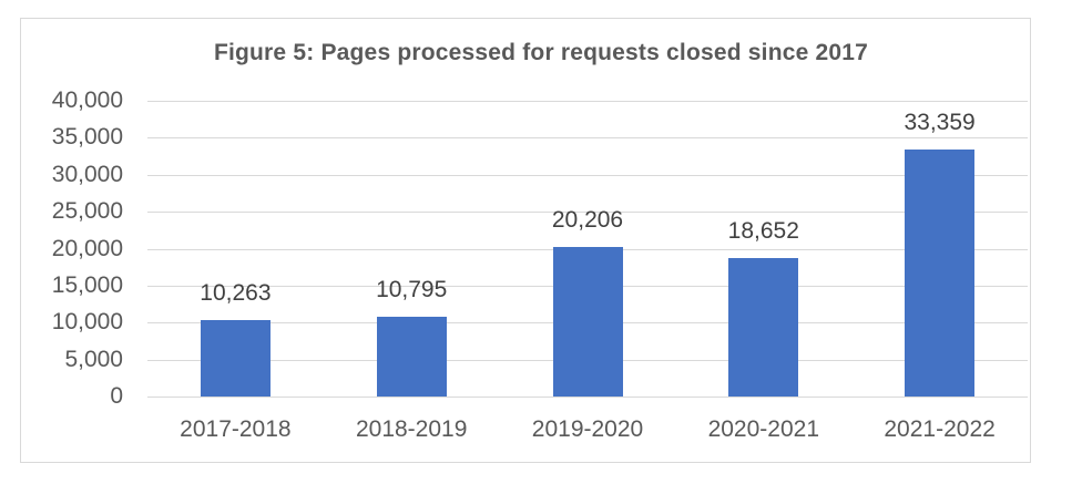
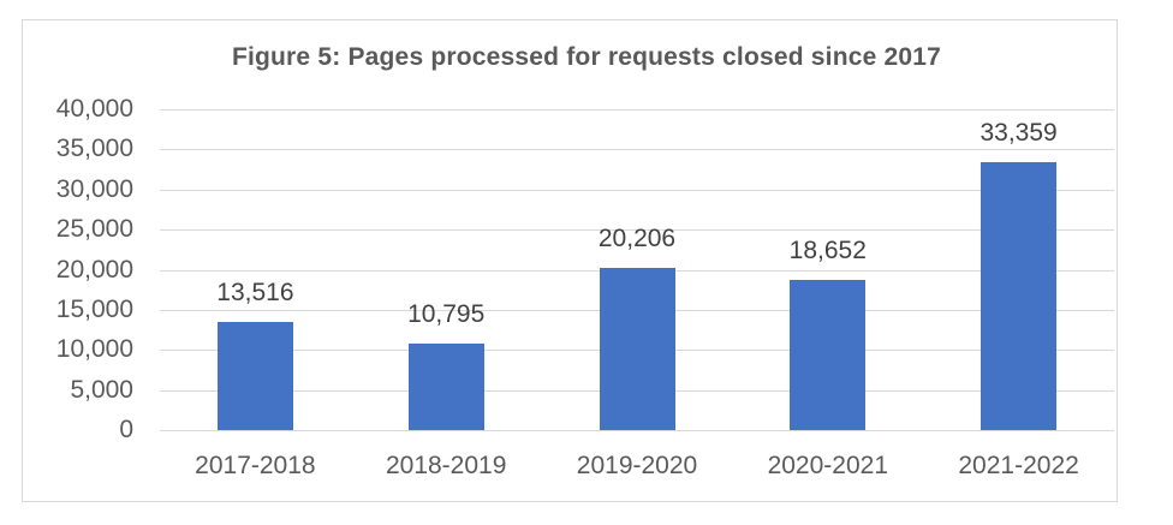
2017-2018: 10,263 -> 13,516
